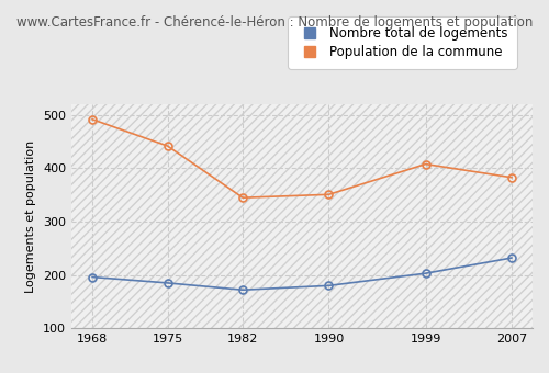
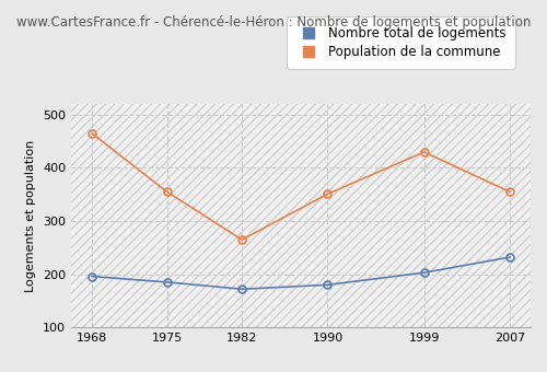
Population de la commune/1968: 492 -> 465
Population de la commune/1975: 442 -> 355
Population de la commune/1982: 345 -> 265
Population de la commune/1999: 408 -> 430
Population de la commune/2007: 383 -> 355
